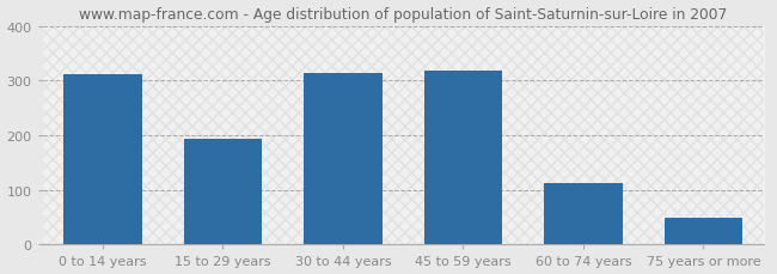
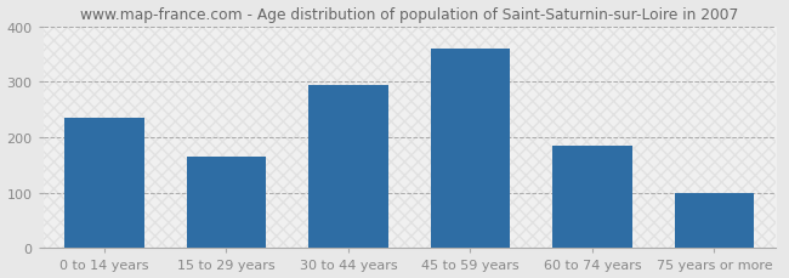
0 to 14 years: 311 -> 235
15 to 29 years: 194 -> 165
30 to 44 years: 313 -> 295
45 to 59 years: 318 -> 360
60 to 74 years: 112 -> 185
75 years or more: 48 -> 100
